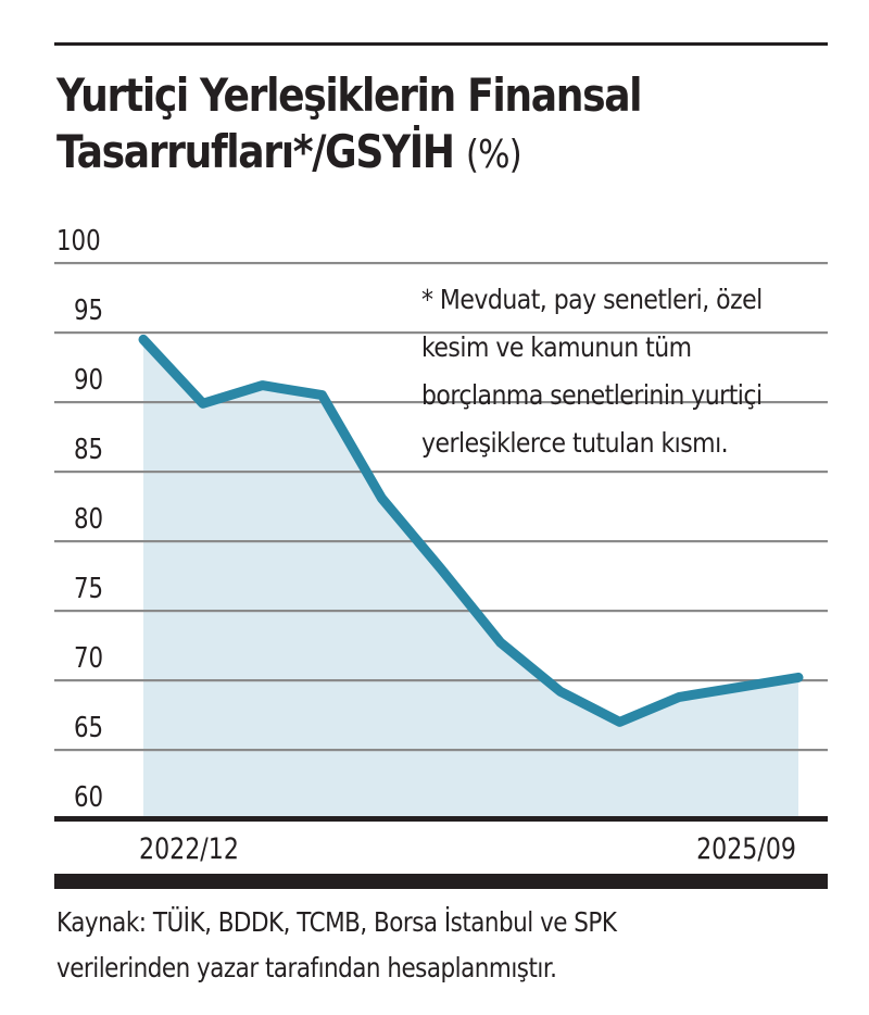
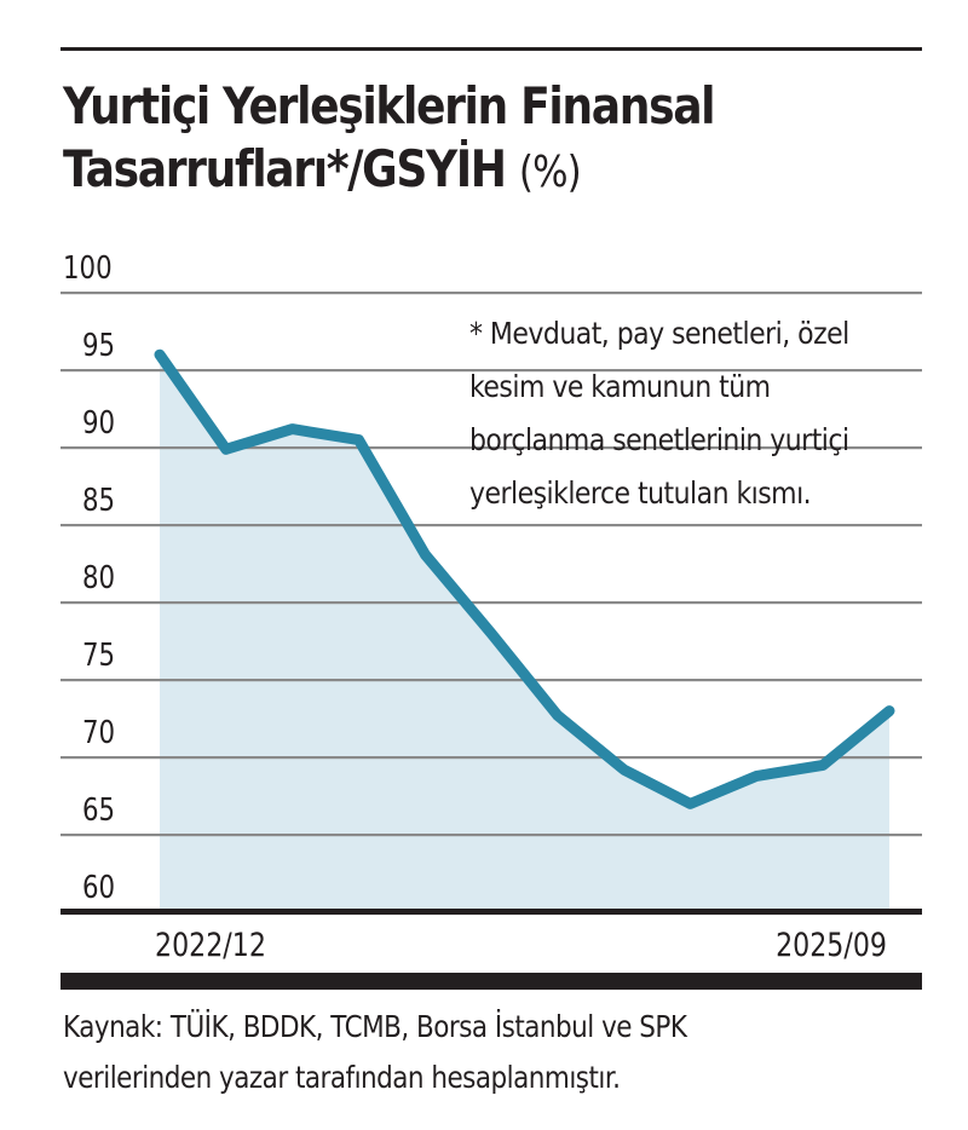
2022/12: 94.5 -> 96.0
2025/09: 70.2 -> 73.0
